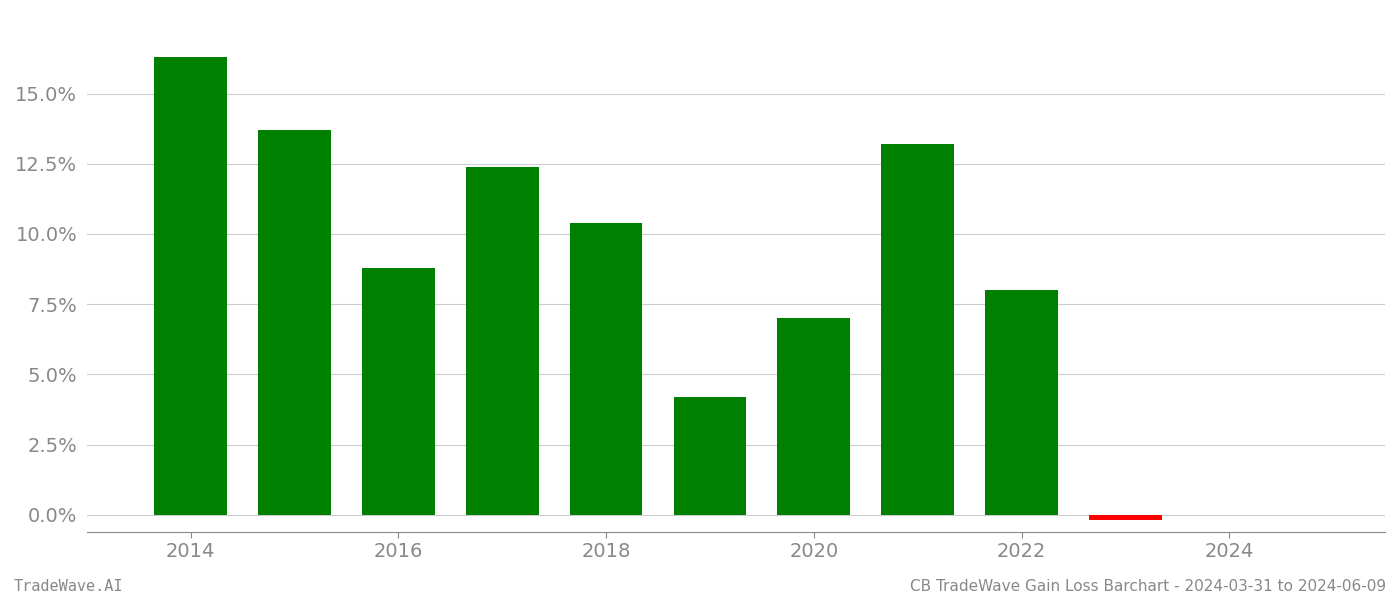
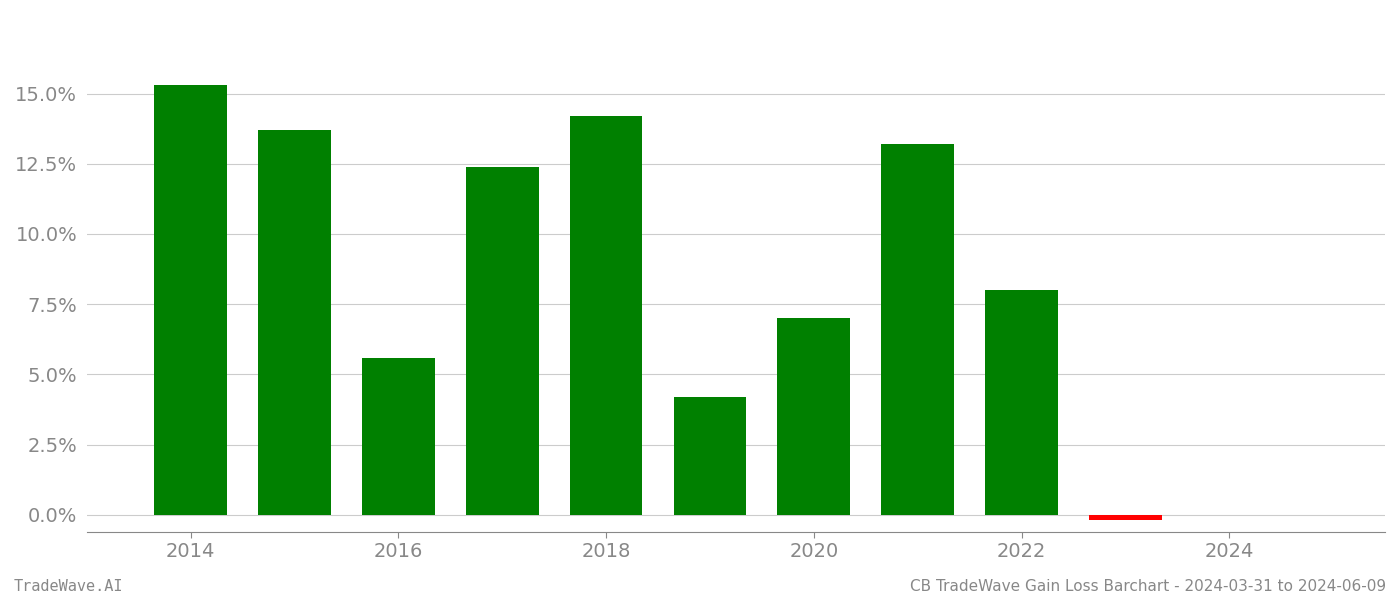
2014: 16.3% -> 15.3%
2016: 8.8% -> 5.6%
2018: 10.4% -> 14.2%
